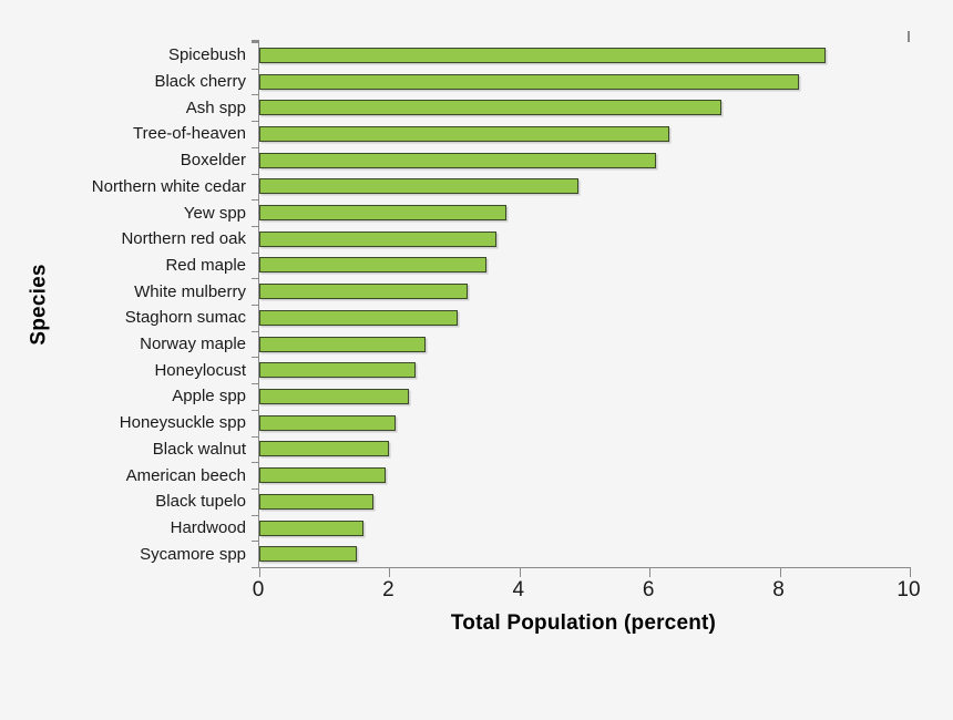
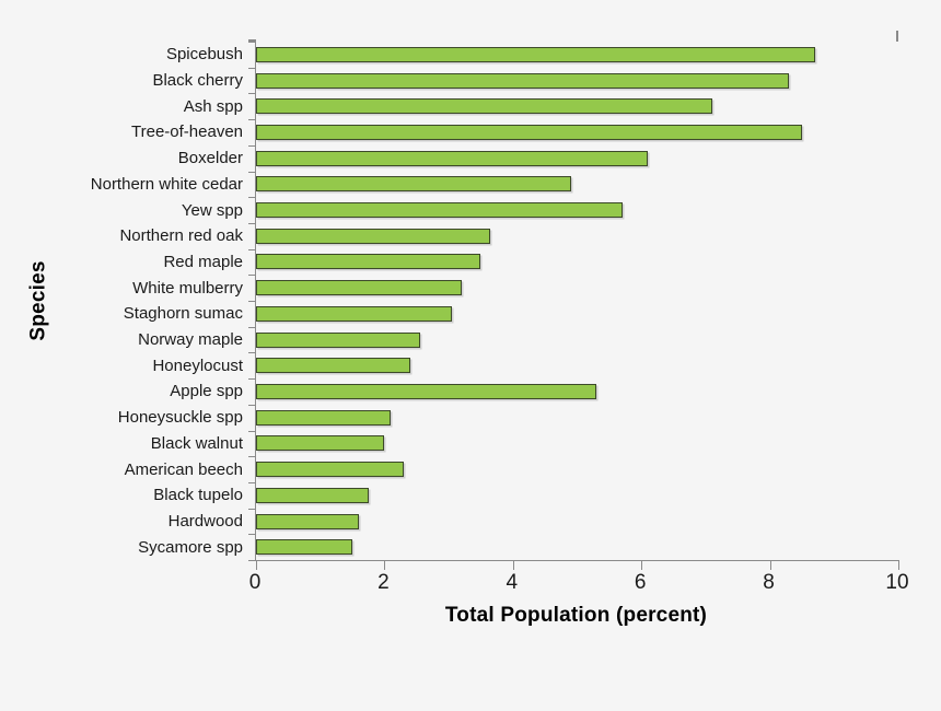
Tree-of-heaven: 6.3 -> 8.5
Yew spp: 3.8 -> 5.7
Apple spp: 2.3 -> 5.3
American beech: 1.9 -> 2.3
